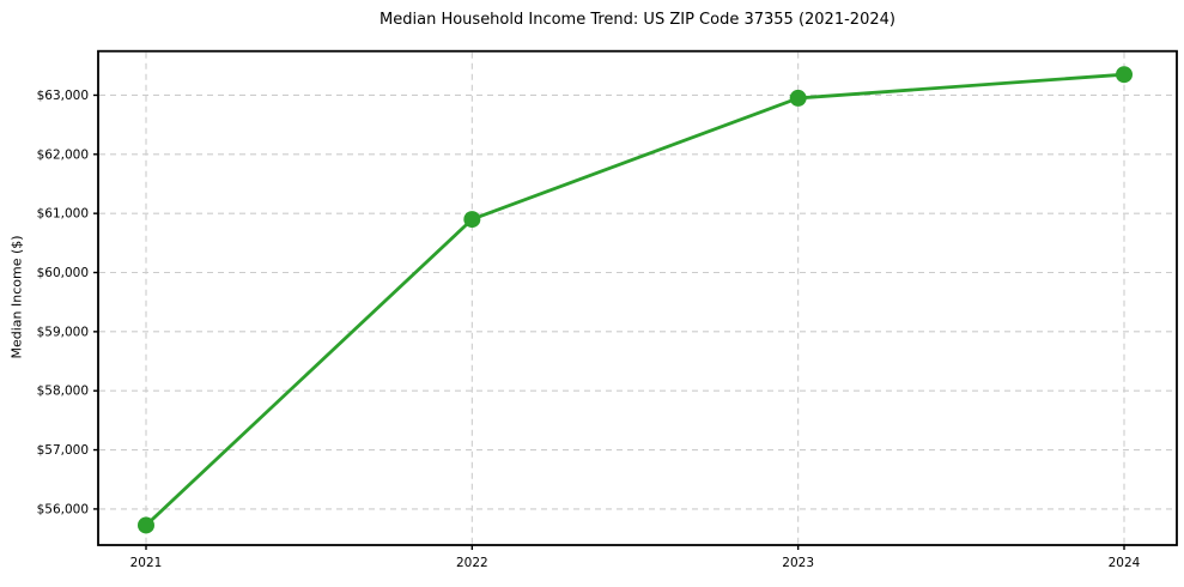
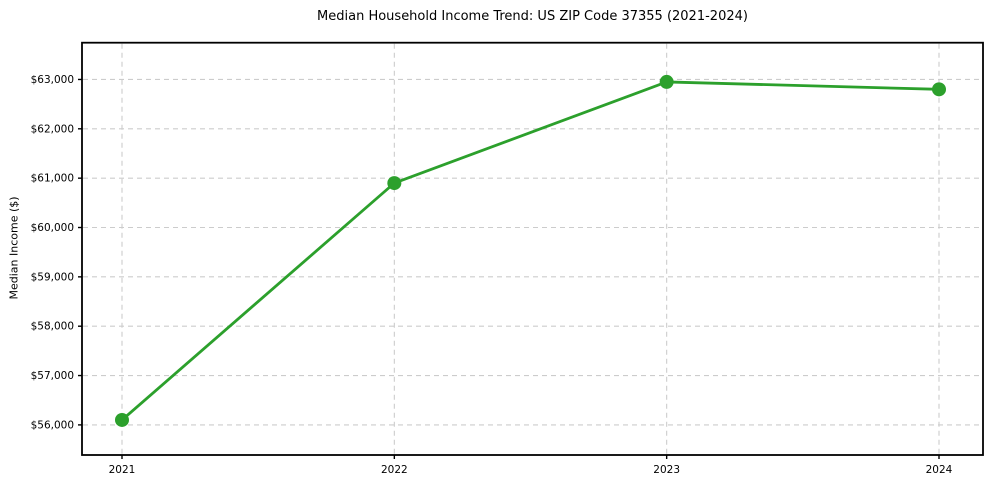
2021: $55700 -> $56100
2024: $63400 -> $62800
